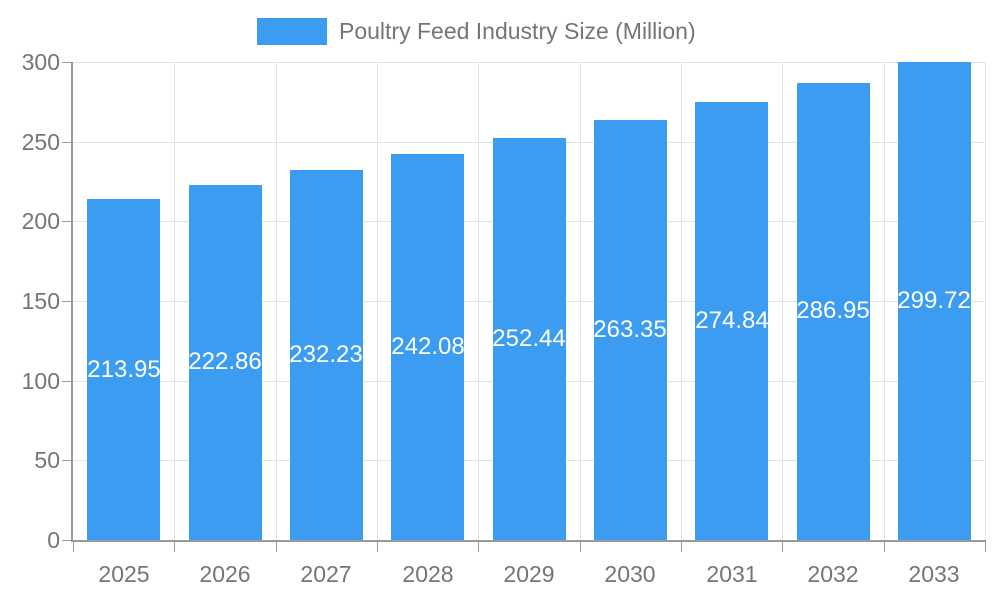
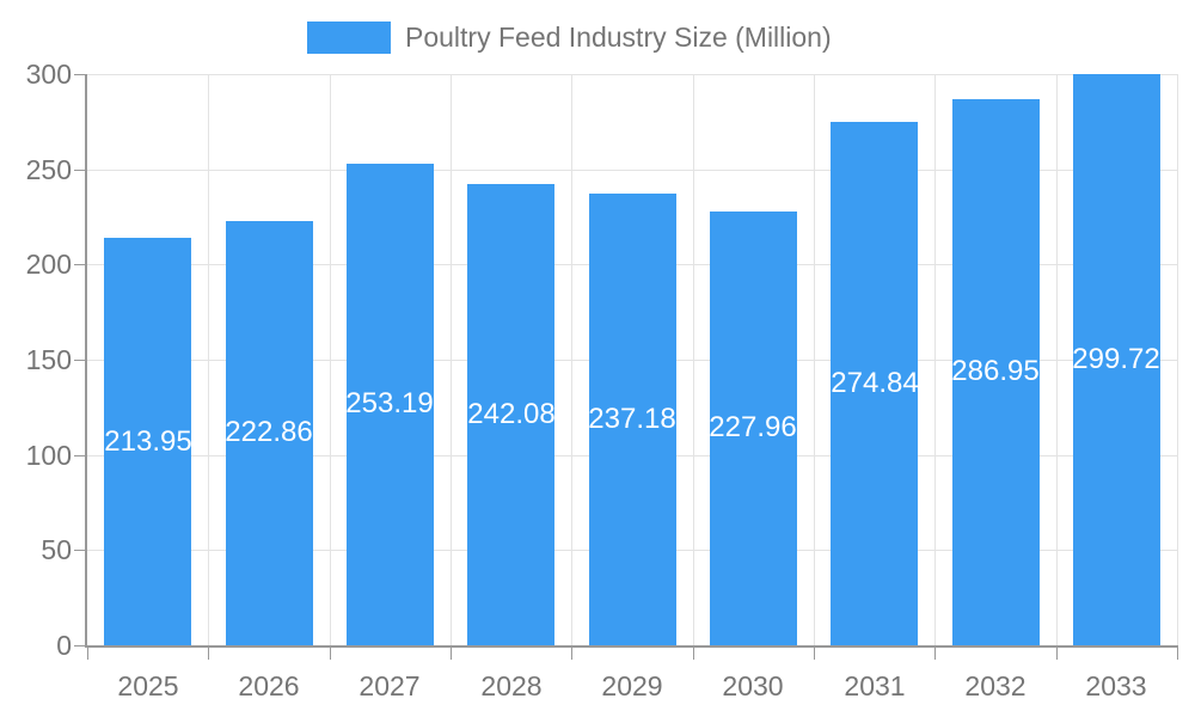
2027: 232.23 -> 253.19
2029: 252.44 -> 237.18
2030: 263.35 -> 227.96
